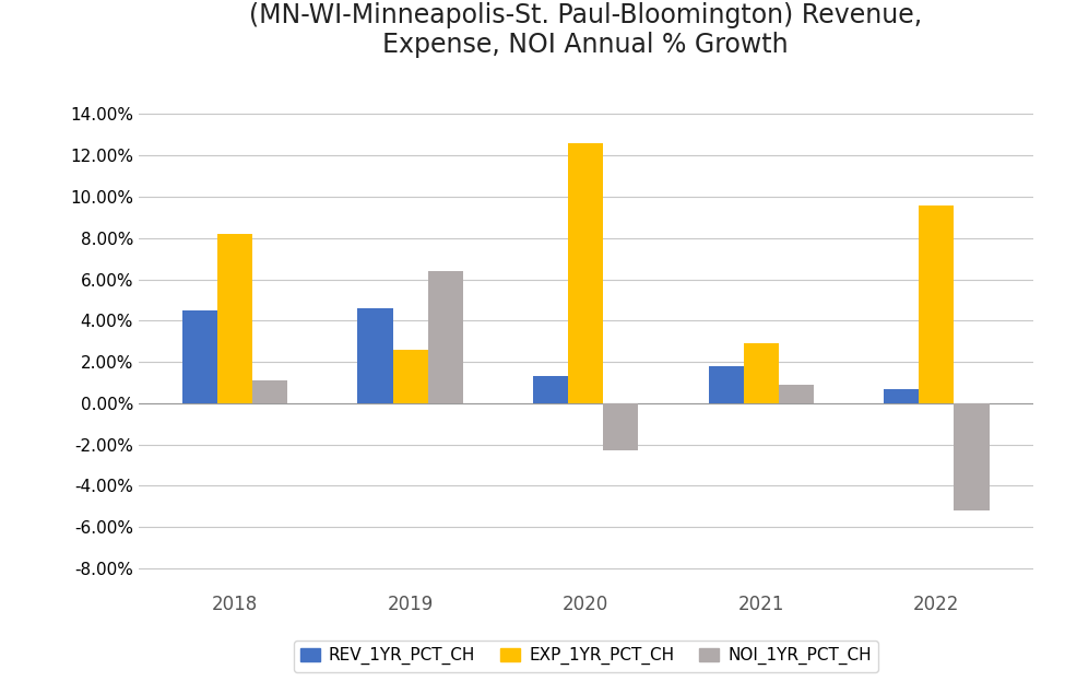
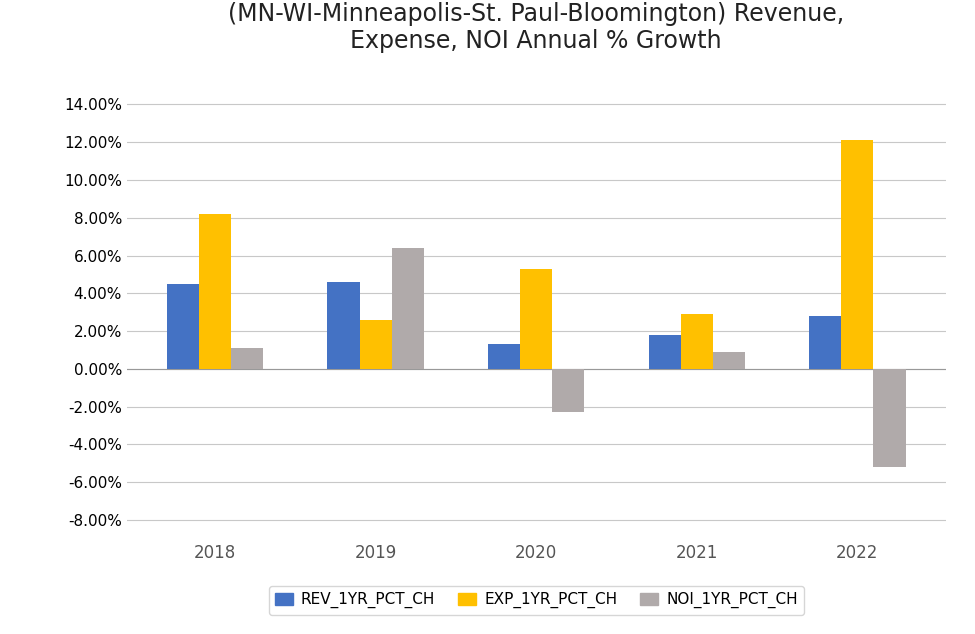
EXP_1YR_PCT_CH/2020: 12.6% -> 5.3%
REV_1YR_PCT_CH/2022: 0.7% -> 2.8%
EXP_1YR_PCT_CH/2022: 9.6% -> 12.1%
